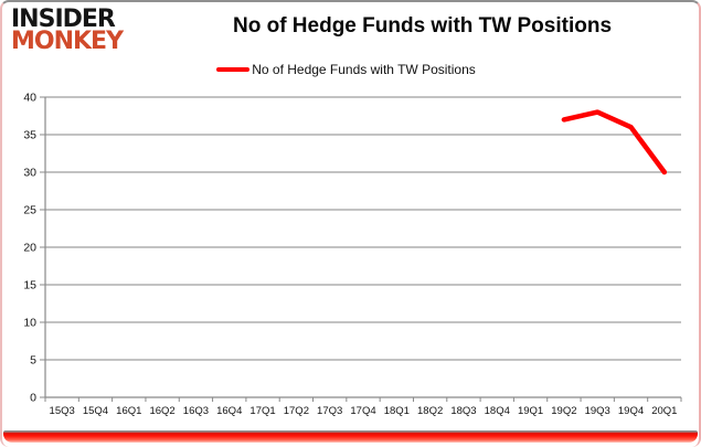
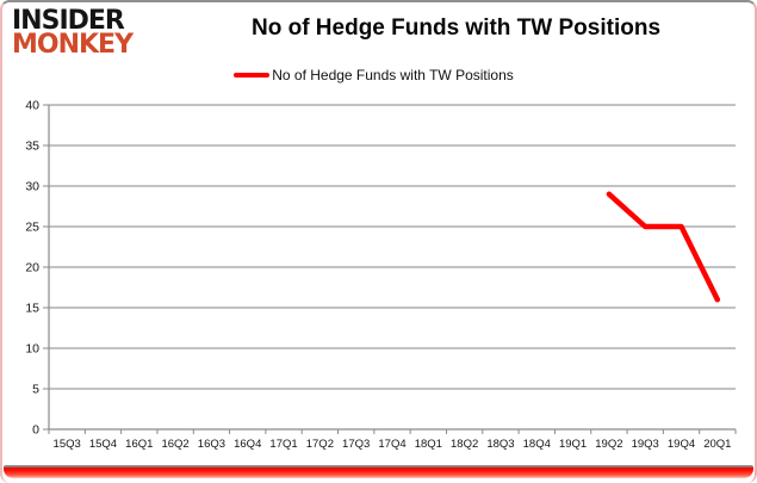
19Q2: 37 -> 29
19Q3: 38 -> 25
19Q4: 36 -> 25
20Q1: 30 -> 16
